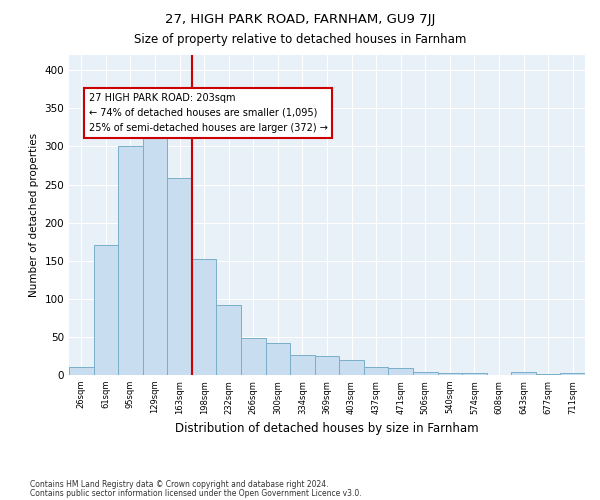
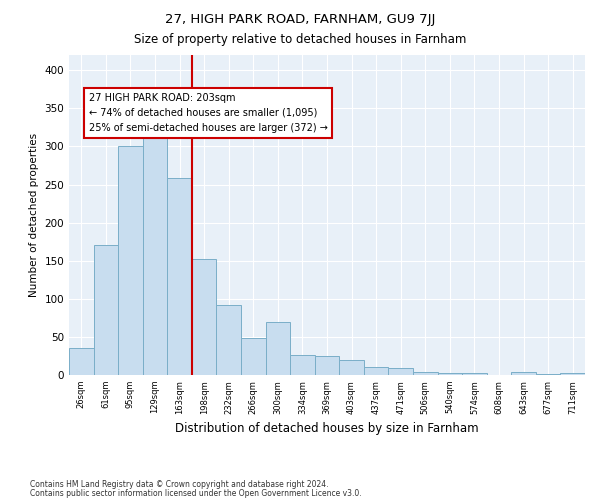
26sqm: 11 -> 36
300sqm: 42 -> 70
